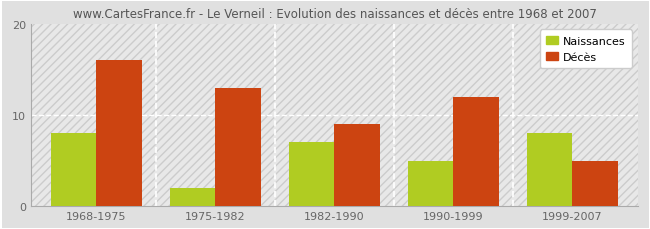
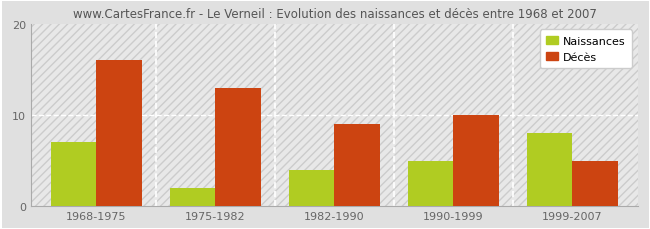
Naissances/1968-1975: 8 -> 7
Naissances/1982-1990: 7 -> 4
Décès/1990-1999: 12 -> 10
